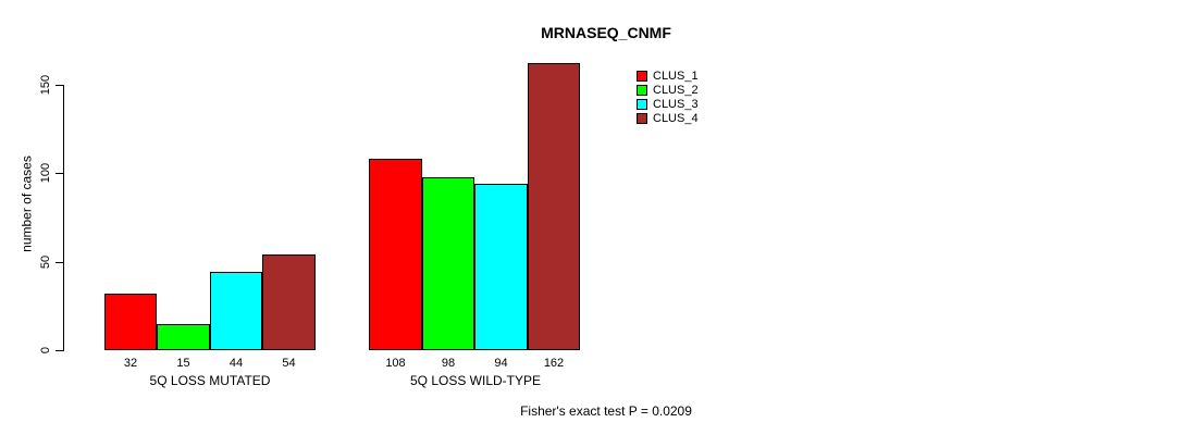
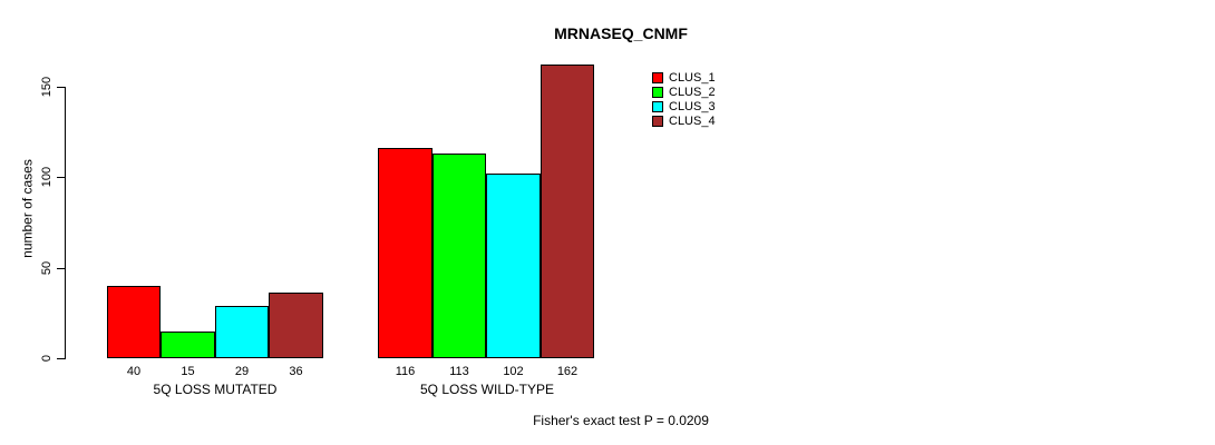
CLUS_1/5Q LOSS MUTATED: 32 -> 40
CLUS_3/5Q LOSS MUTATED: 44 -> 29
CLUS_4/5Q LOSS MUTATED: 54 -> 36
CLUS_1/5Q LOSS WILD-TYPE: 108 -> 116
CLUS_2/5Q LOSS WILD-TYPE: 98 -> 113
CLUS_3/5Q LOSS WILD-TYPE: 94 -> 102
